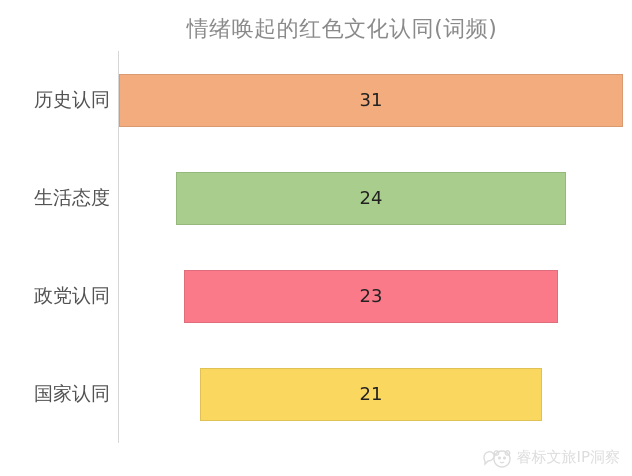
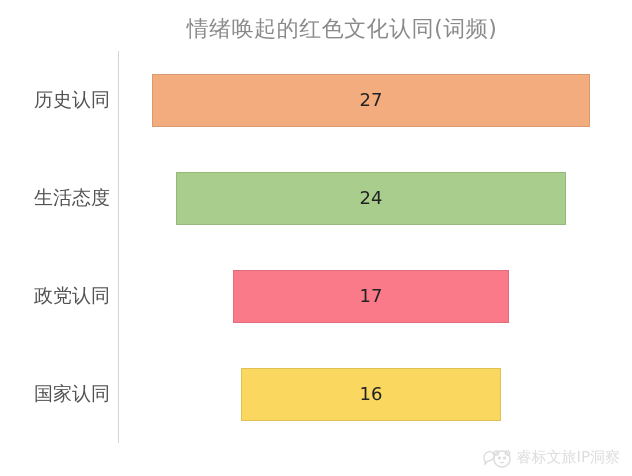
历史认同: 31 -> 27
政党认同: 23 -> 17
国家认同: 21 -> 16
